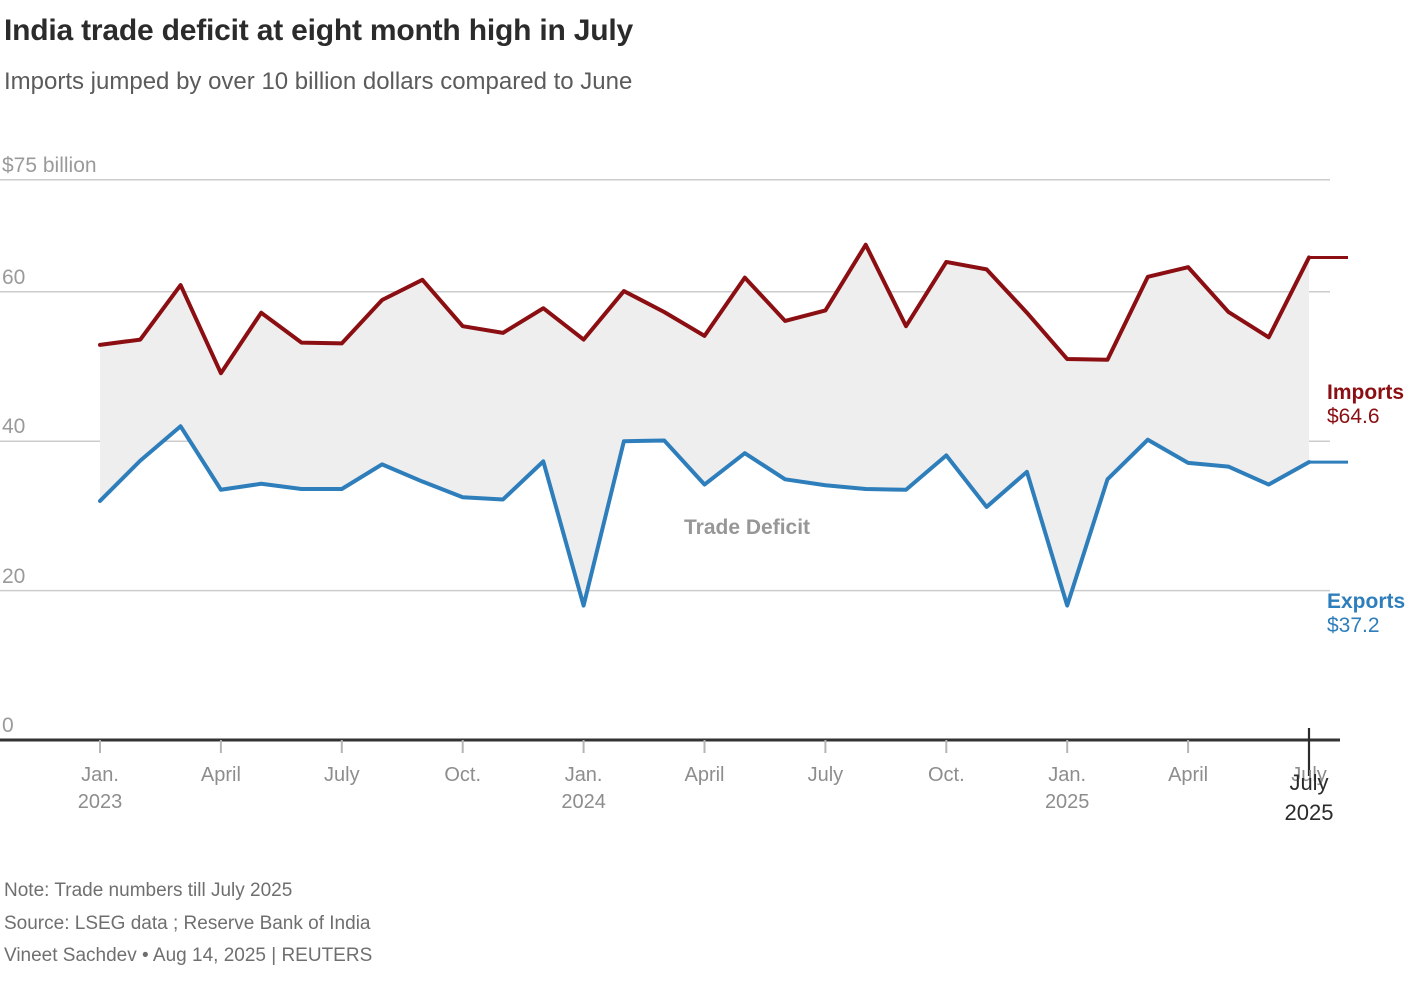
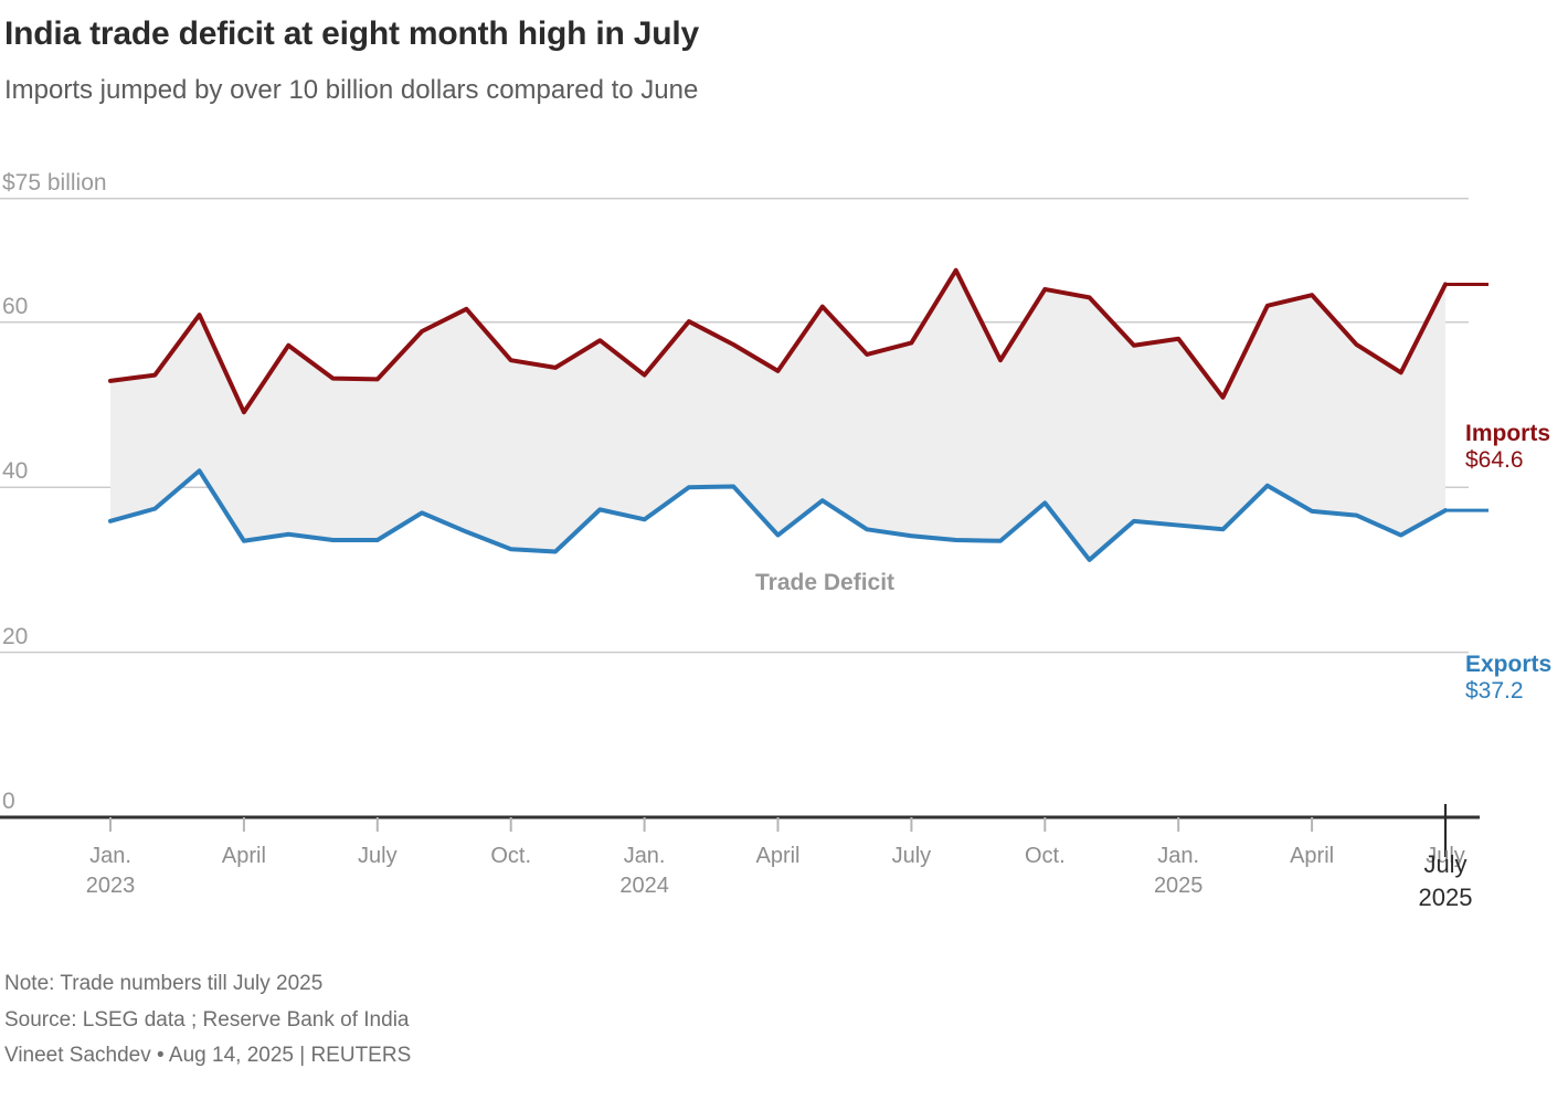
Exports/Jan. 2023: 32 -> 36
Exports/Jan. 2024: 18 -> 36
Imports/Jan. 2025: 51 -> 58
Exports/Jan. 2025: 18 -> 35
